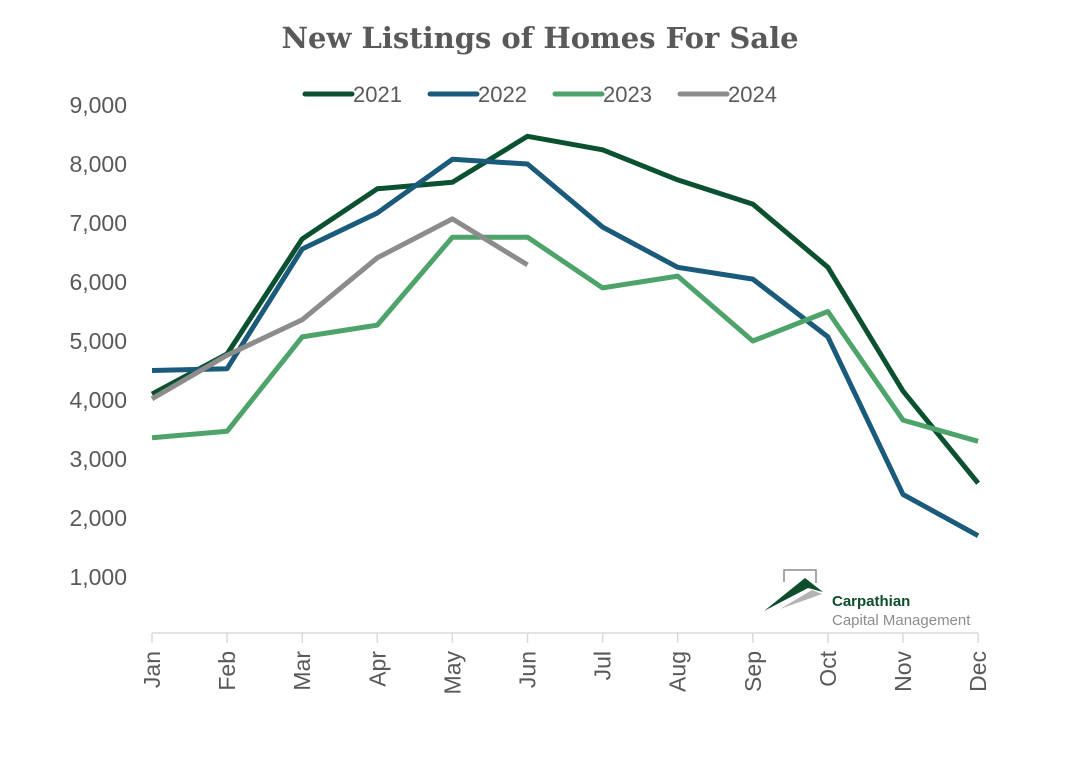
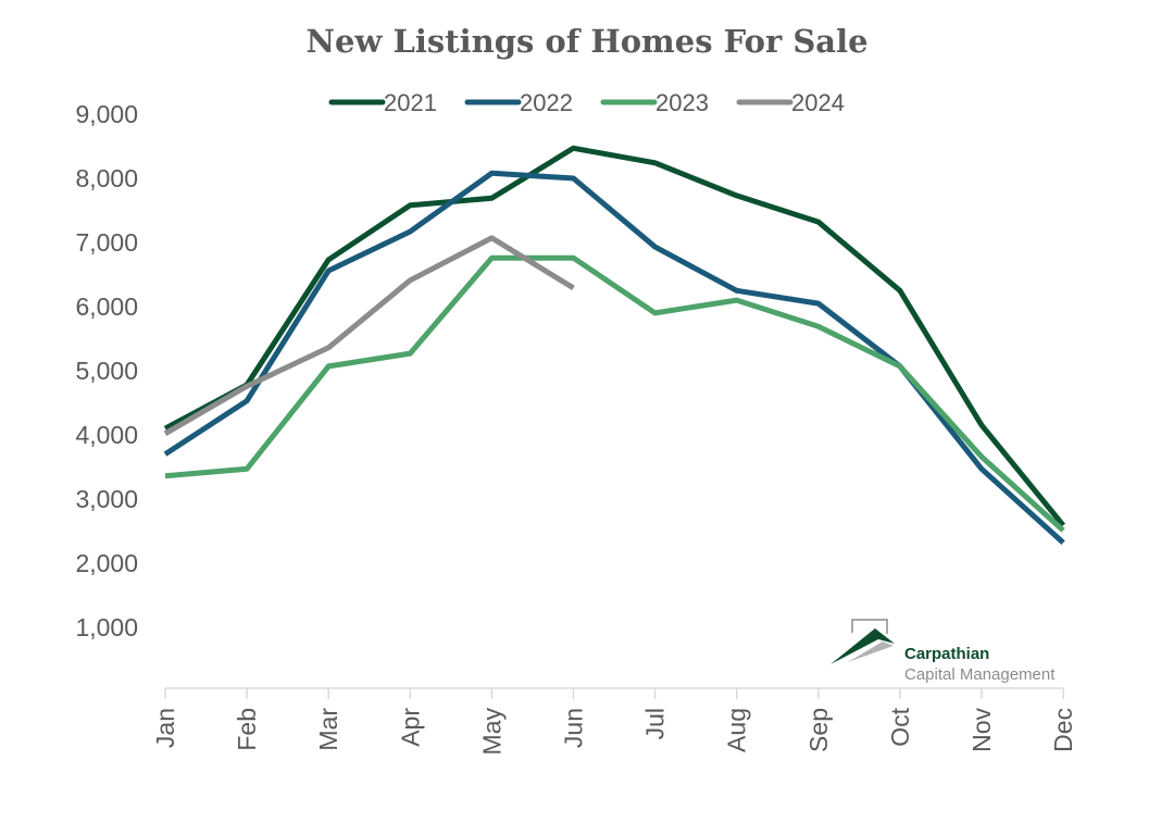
2022/Jan: 4500 -> 3700
2023/Sep: 5000 -> 5700
2023/Oct: 5500 -> 5100
2022/Nov: 2400 -> 3500
2022/Dec: 1700 -> 2300
2023/Dec: 3300 -> 2500
